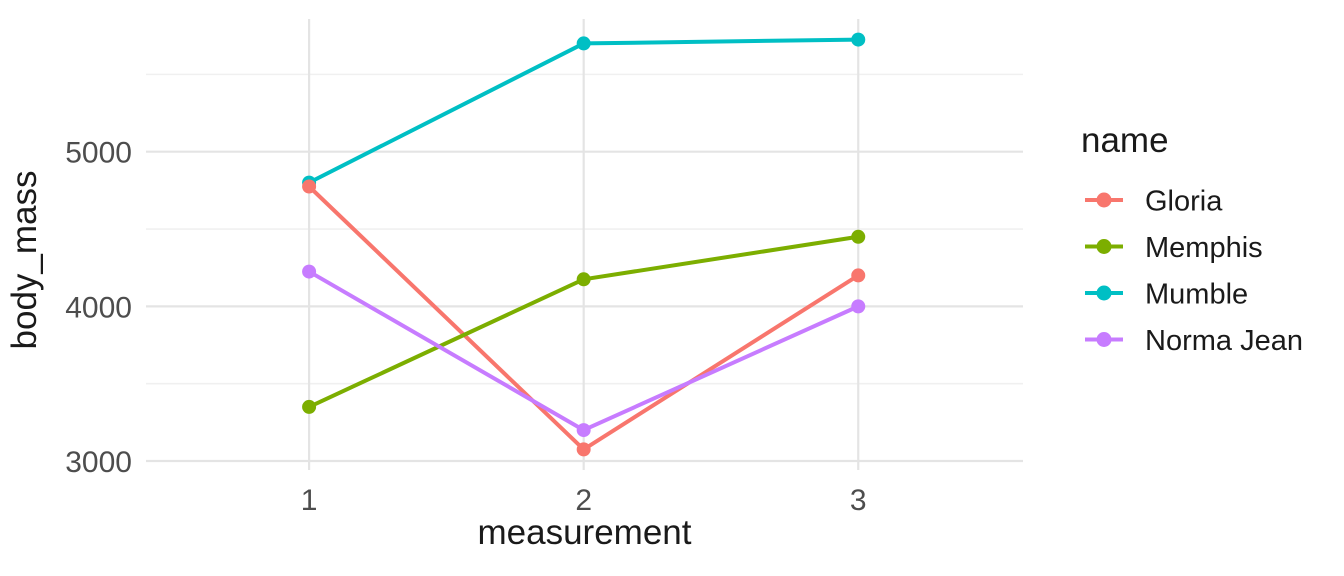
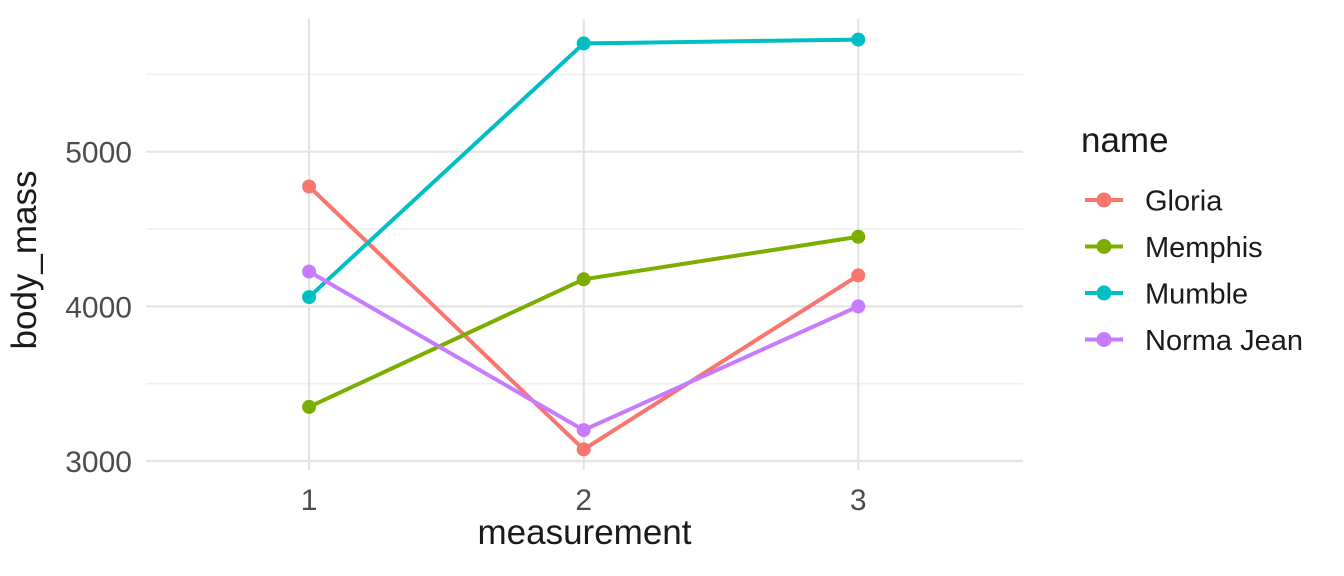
Mumble/1: 4800 -> 4060
